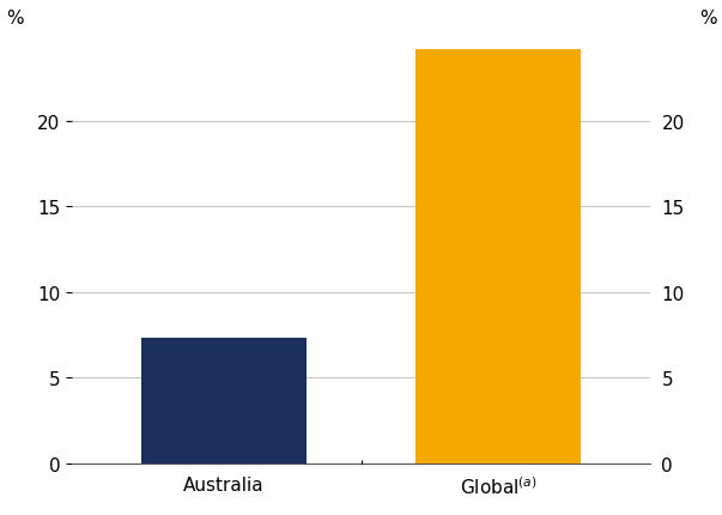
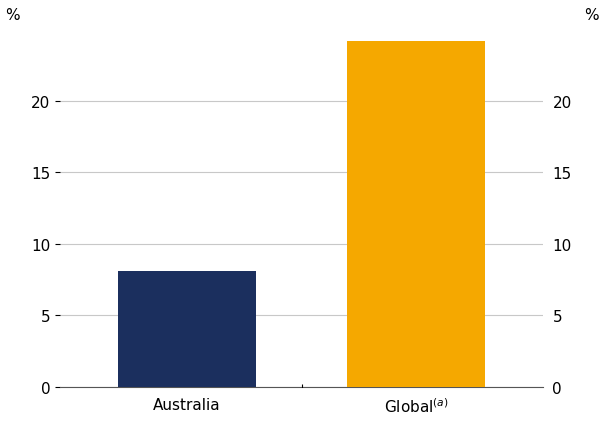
Australia: 7.3 -> 8.1
